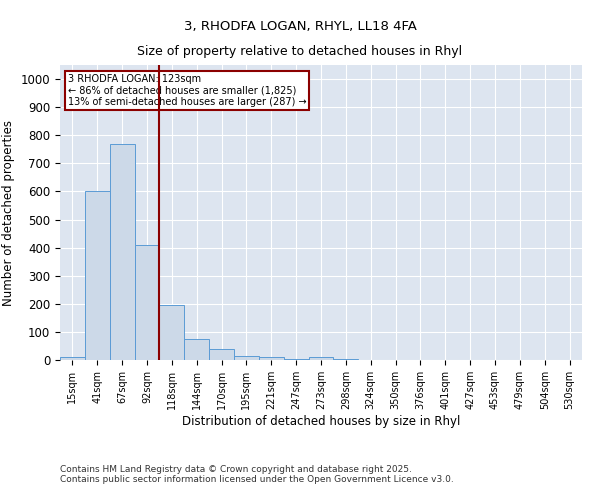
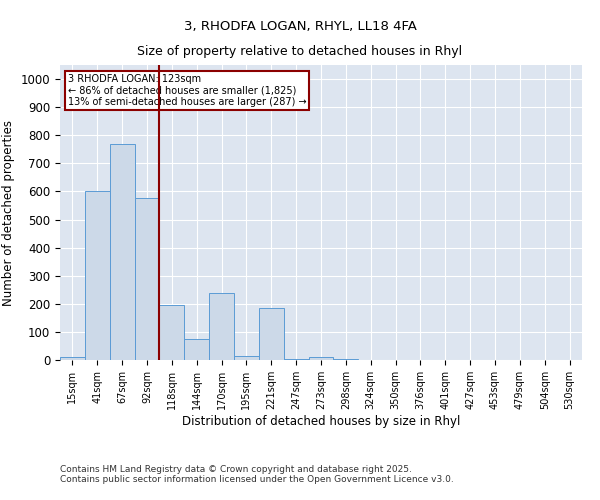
92sqm: 410 -> 575
170sqm: 40 -> 240
221sqm: 10 -> 185
